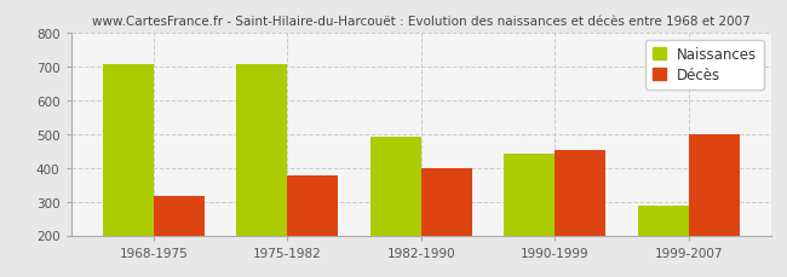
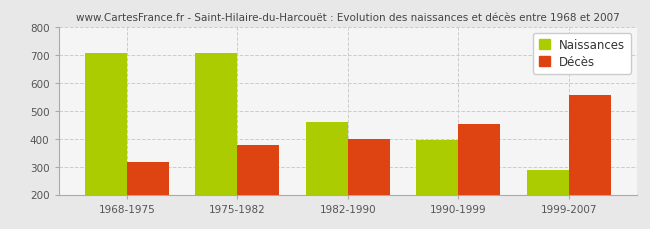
Naissances/1982-1990: 492 -> 460
Naissances/1990-1999: 441 -> 395
Décès/1999-2007: 500 -> 555
